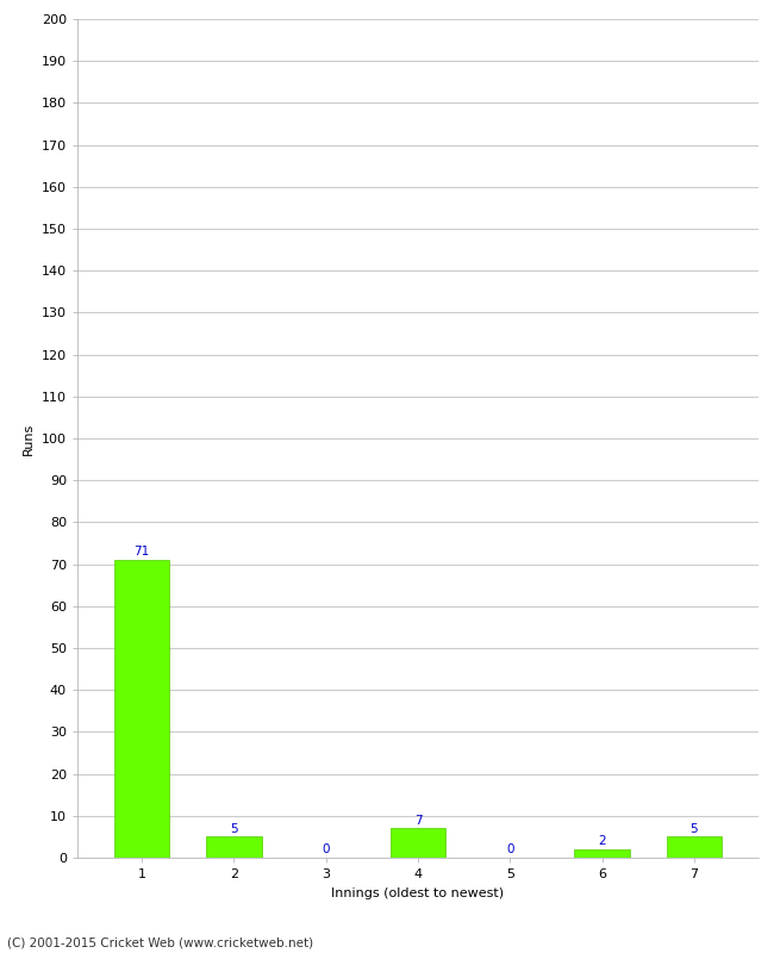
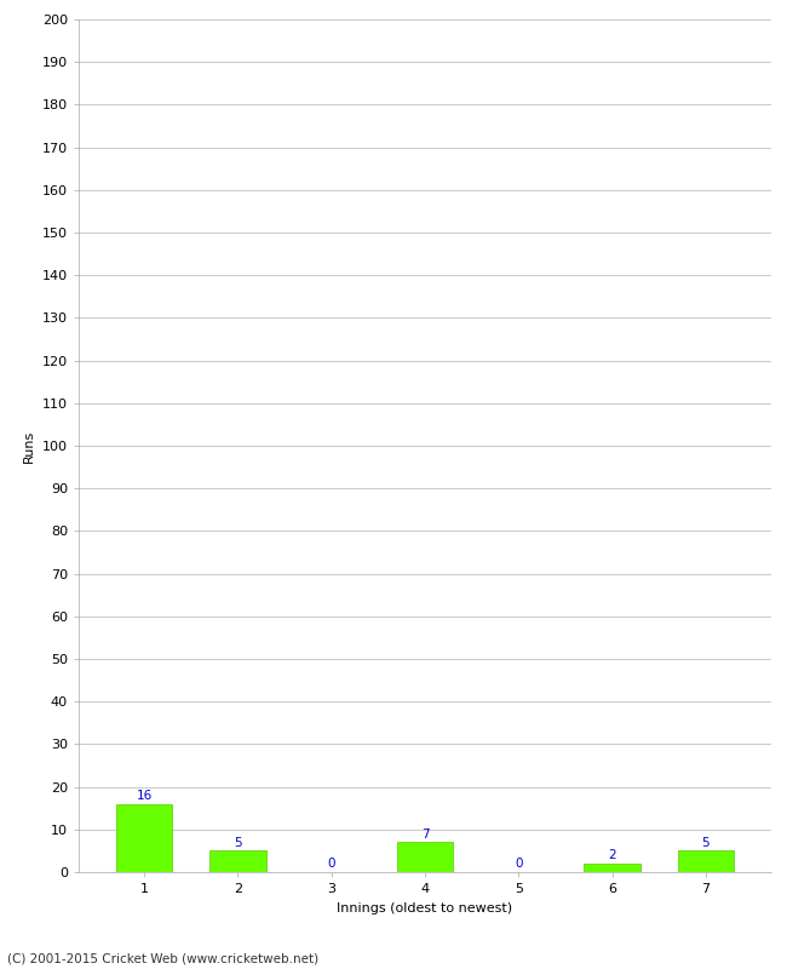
1: 71 -> 16
